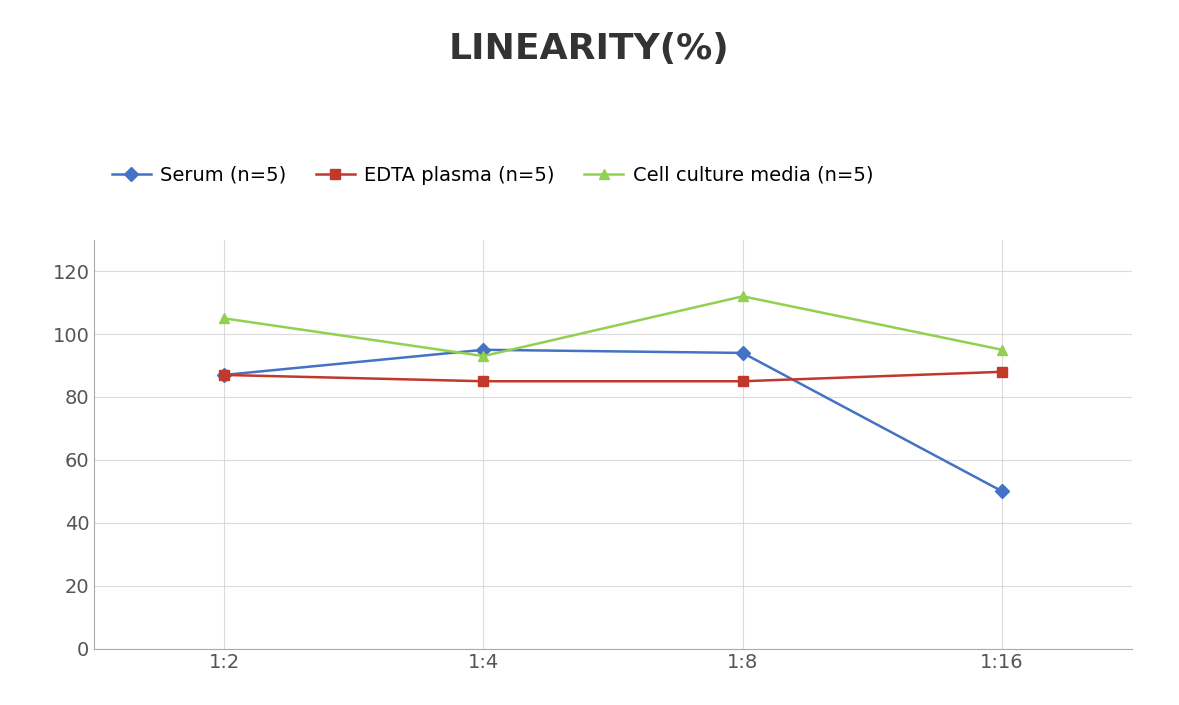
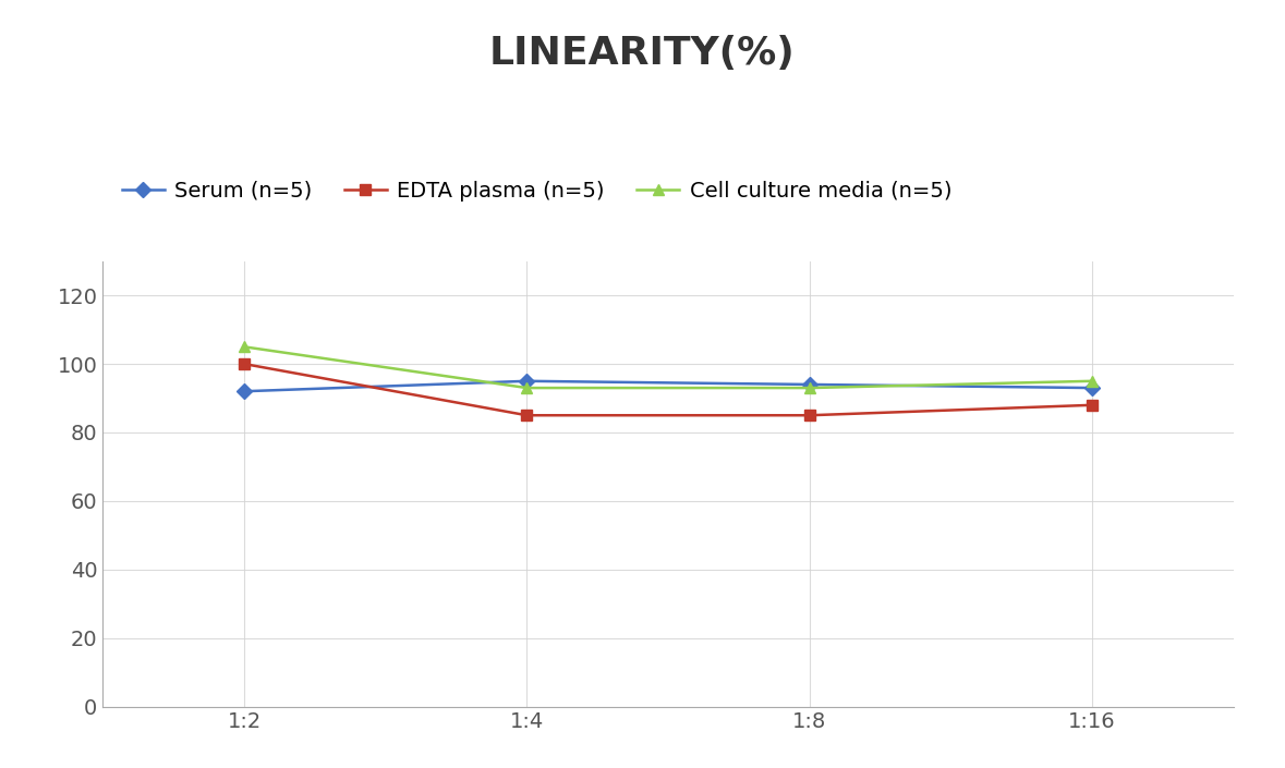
Serum (n=5)/1:2: 87 -> 92
EDTA plasma (n=5)/1:2: 87 -> 100
Cell culture media (n=5)/1:8: 112 -> 93
Serum (n=5)/1:16: 50 -> 93
